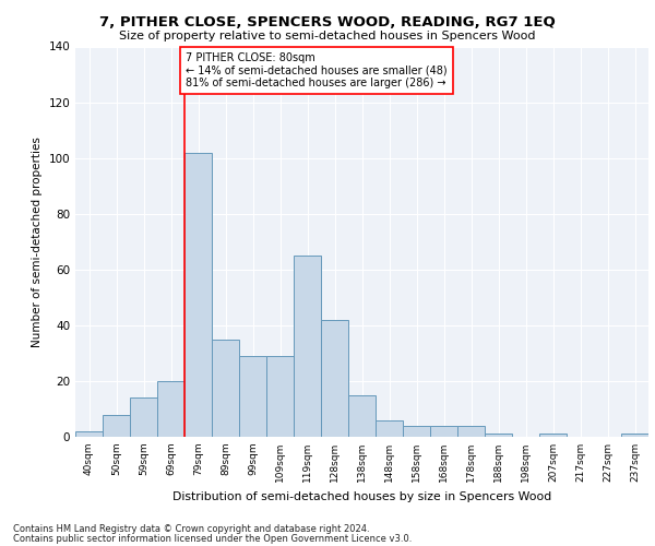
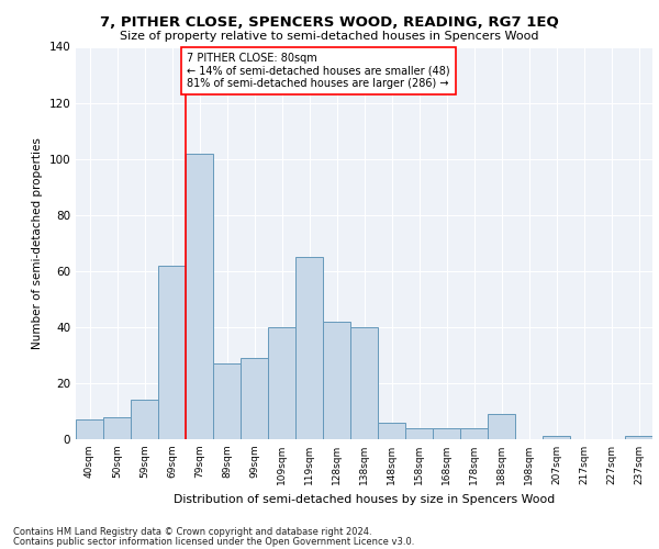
40sqm: 2 -> 7
69sqm: 20 -> 62
89sqm: 35 -> 27
109sqm: 29 -> 40
138sqm: 15 -> 40
188sqm: 1 -> 9
